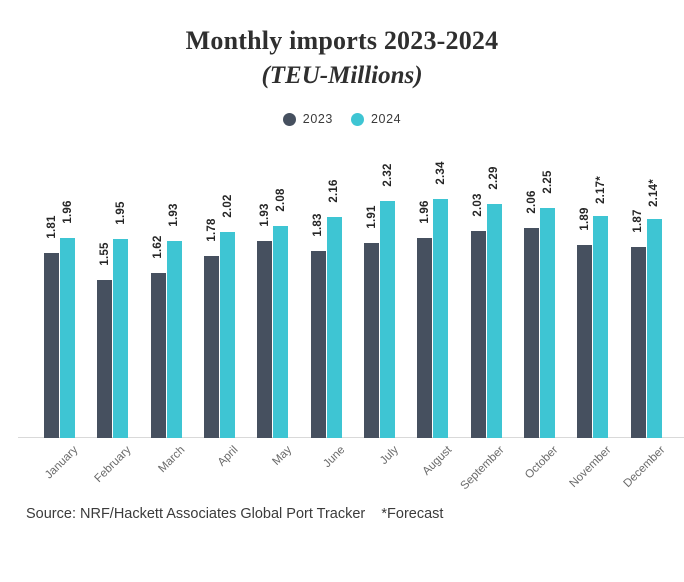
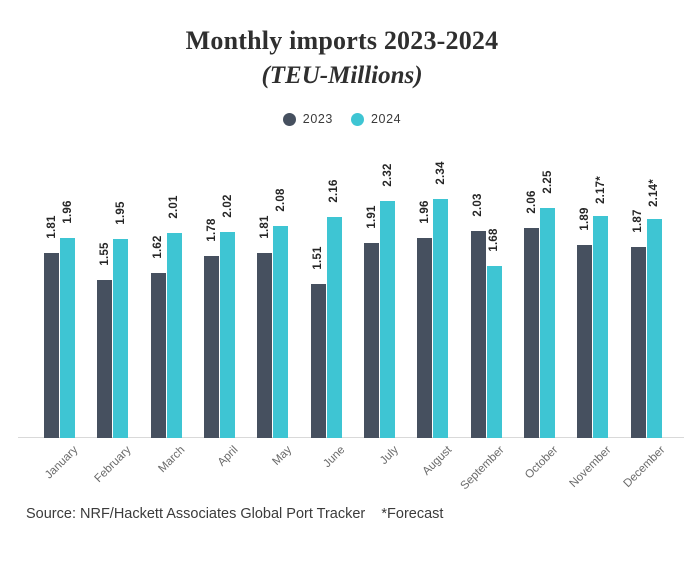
2024/March: 1.93 -> 2.01
2023/May: 1.93 -> 1.81
2023/June: 1.83 -> 1.51
2024/September: 2.29 -> 1.68
